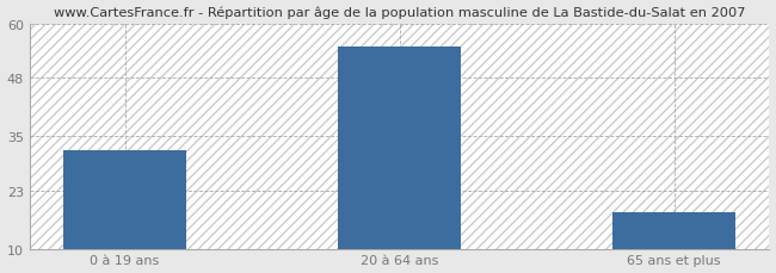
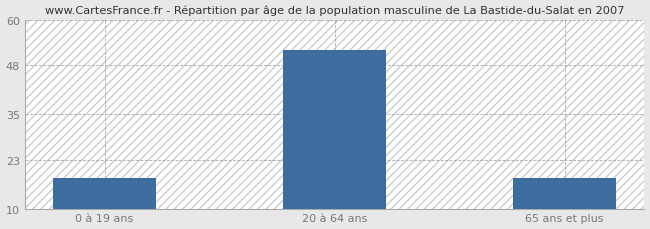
0 à 19 ans: 32 -> 18
20 à 64 ans: 55 -> 52
